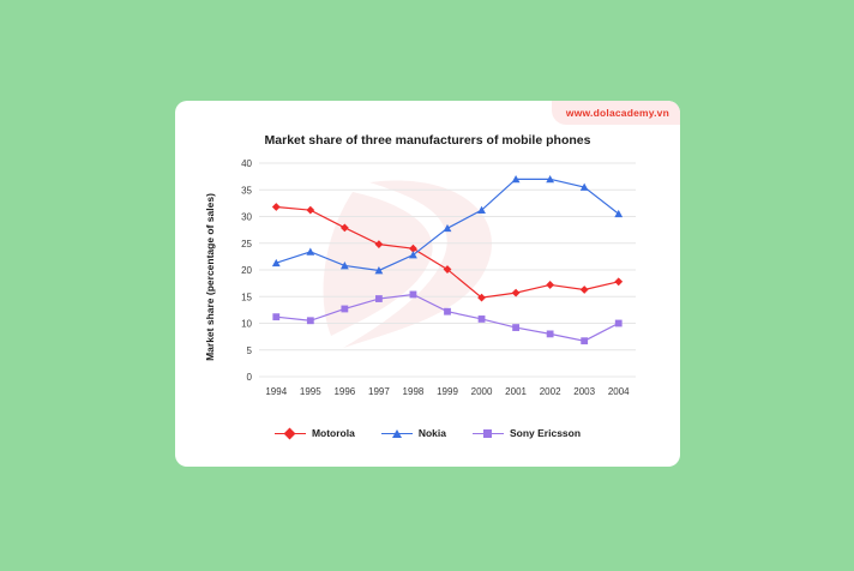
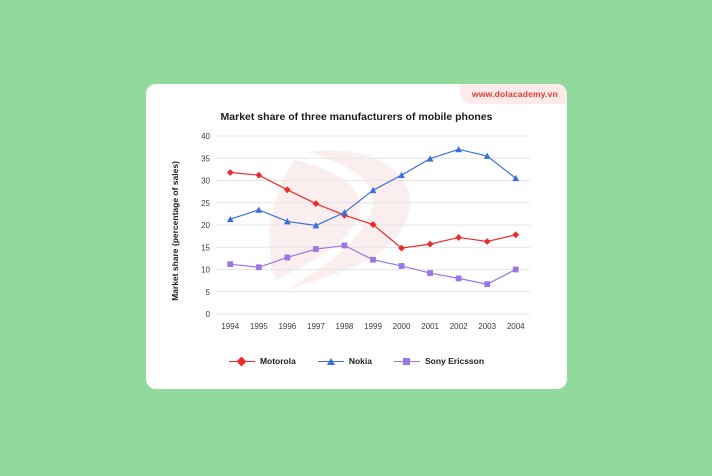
Motorola/1998: 24 -> 22
Nokia/2001: 37 -> 35
